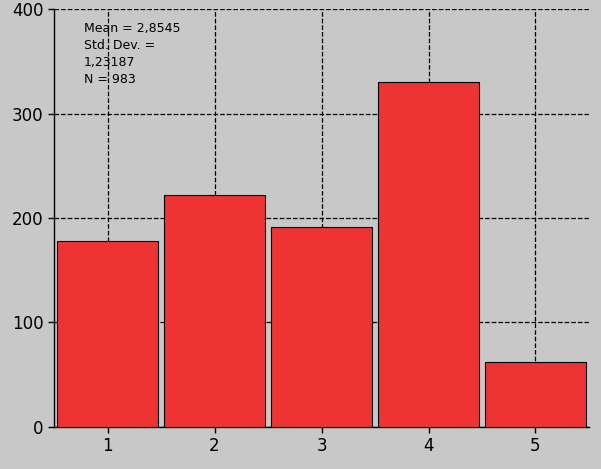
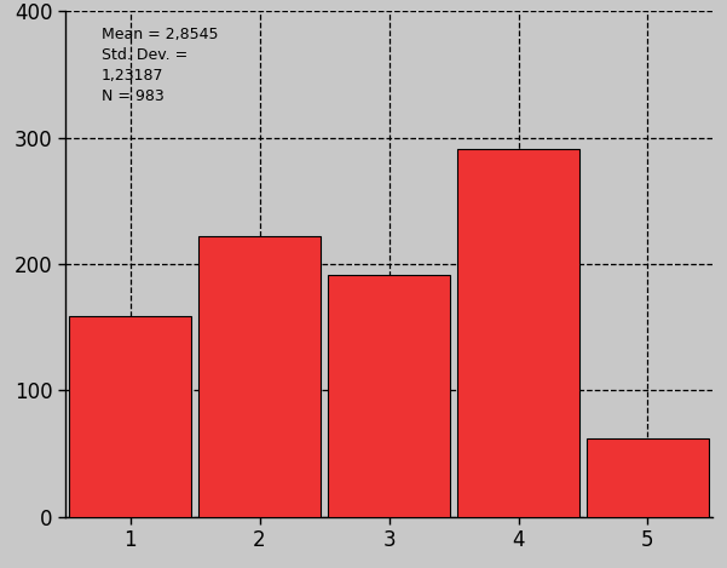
1: 178 -> 159
4: 330 -> 291
